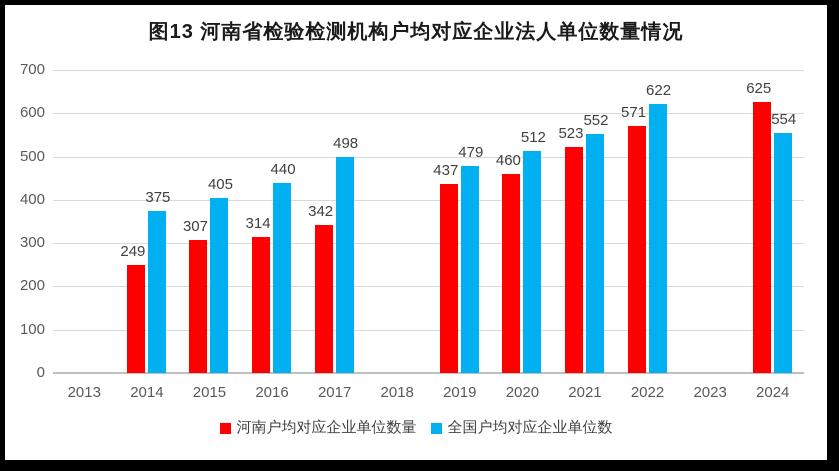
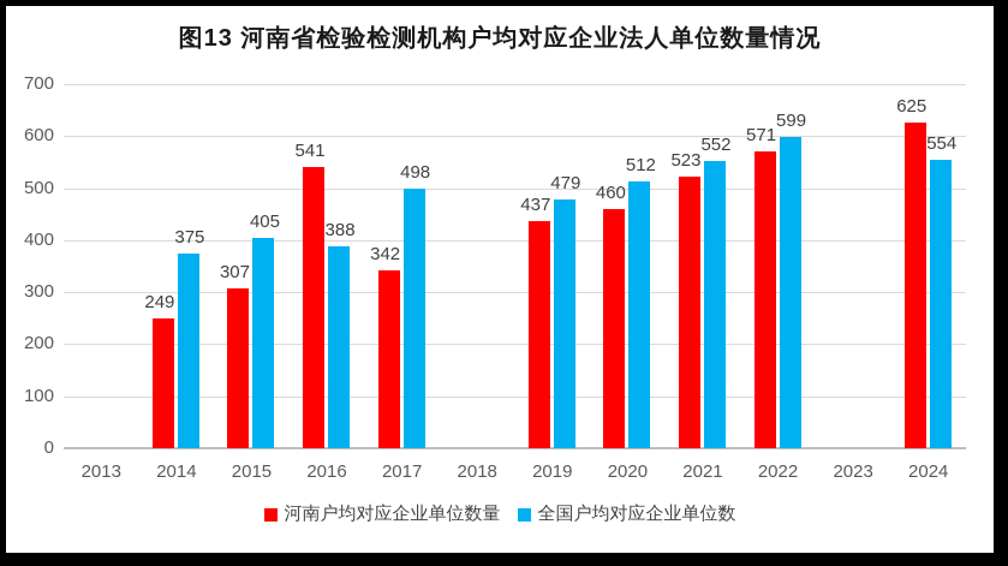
河南户均对应企业单位数量/2016: 314 -> 541
全国户均对应企业单位数/2016: 440 -> 388
全国户均对应企业单位数/2022: 622 -> 599
